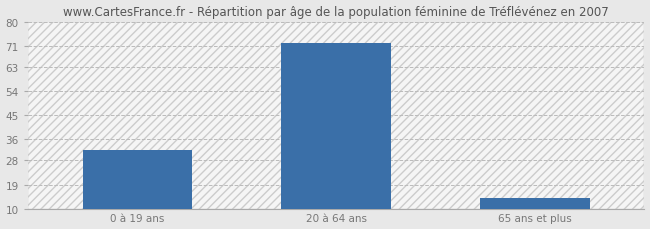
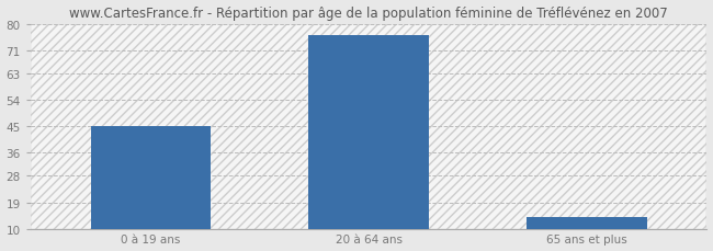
0 à 19 ans: 32 -> 45
20 à 64 ans: 72 -> 76
